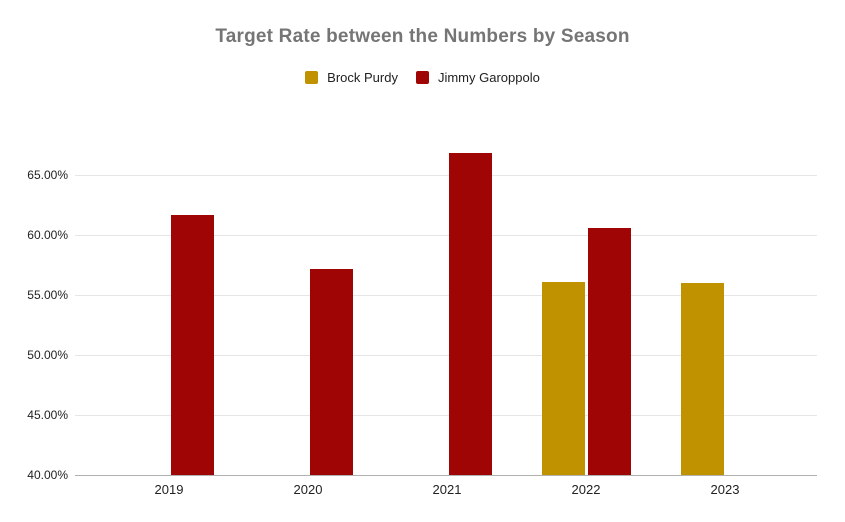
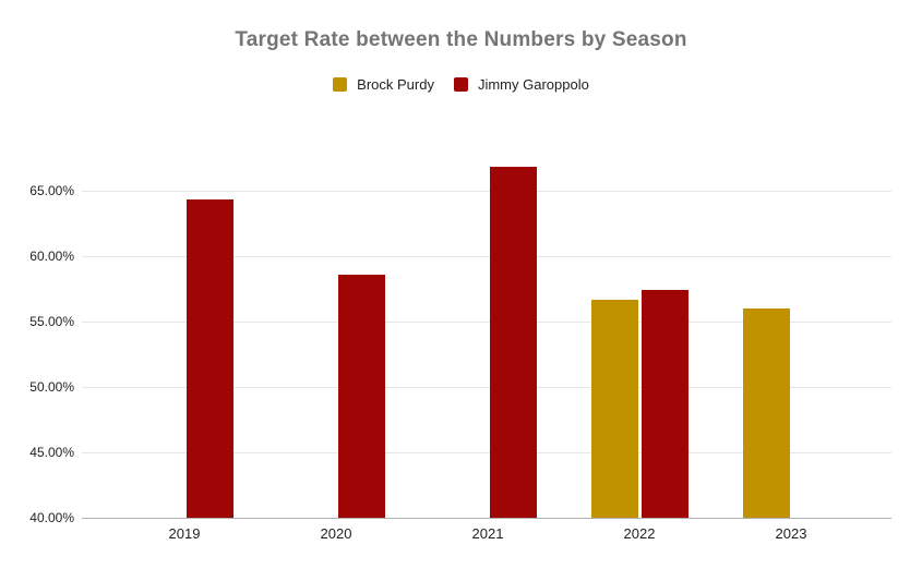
Jimmy Garoppolo/2019: 61.7% -> 64.3%
Jimmy Garoppolo/2020: 57.2% -> 58.6%
Brock Purdy/2022: 56.1% -> 56.7%
Jimmy Garoppolo/2022: 60.6% -> 57.4%
